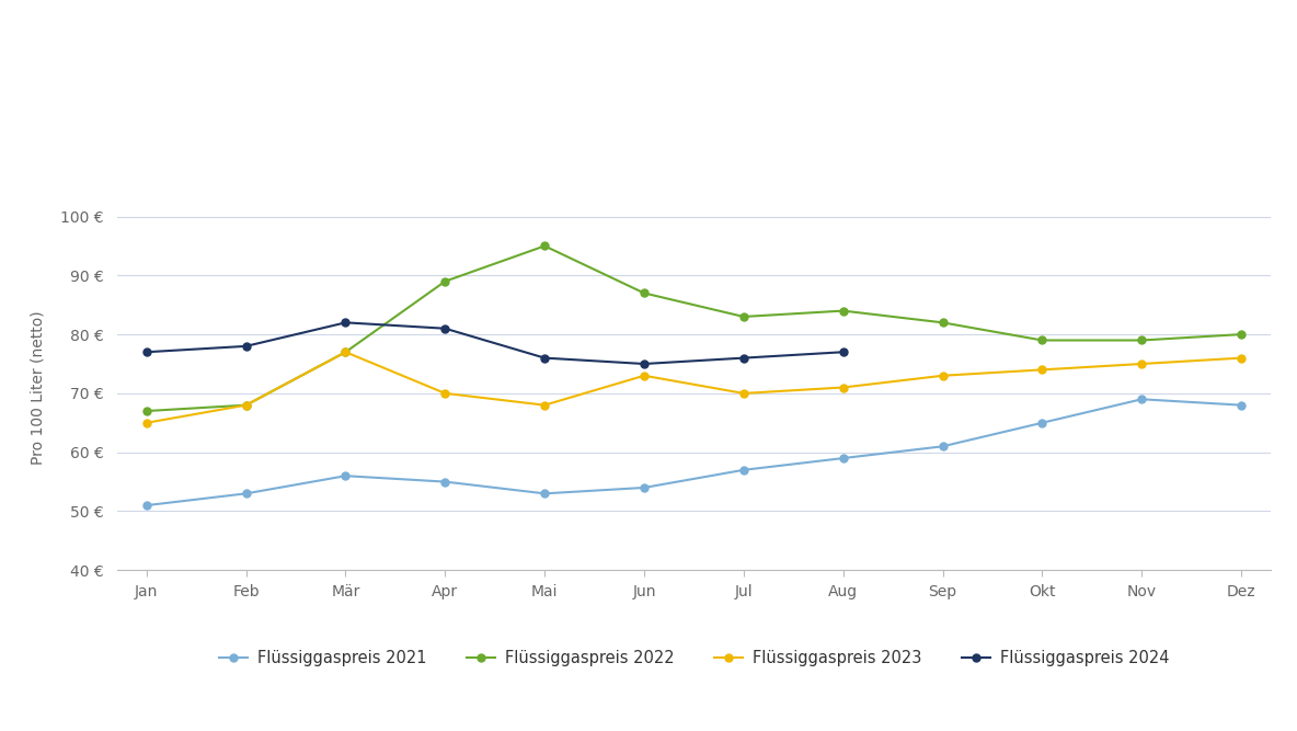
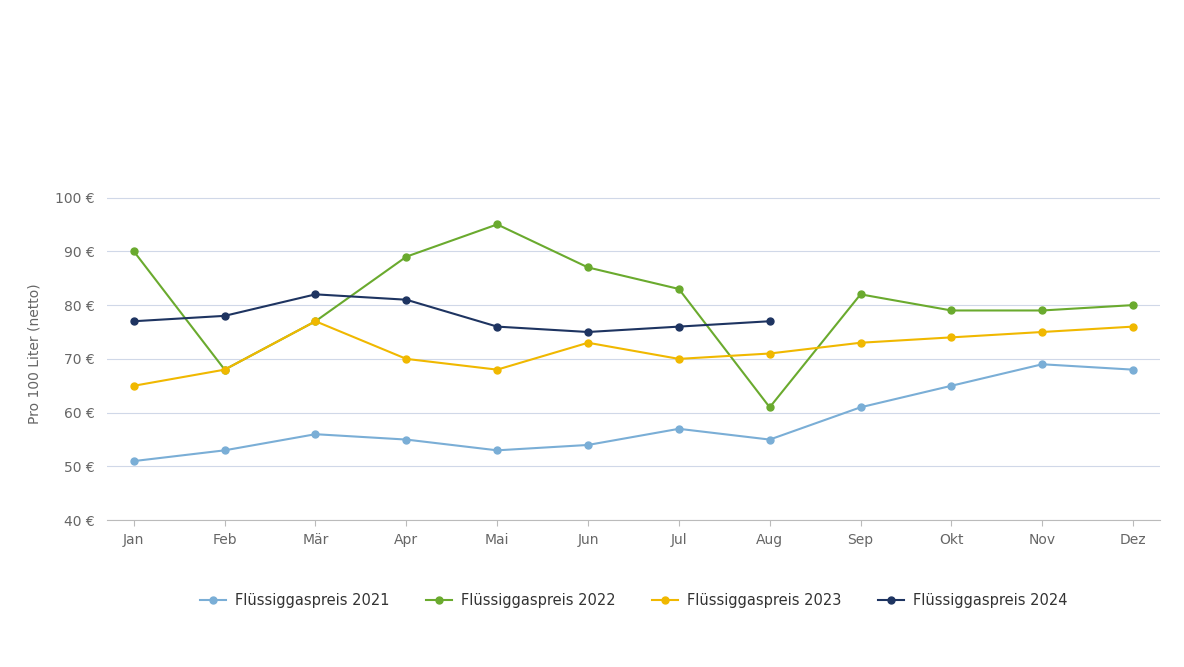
Flüssiggaspreis 2022/Jan: 67 € -> 90 €
Flüssiggaspreis 2021/Aug: 59 € -> 55 €
Flüssiggaspreis 2022/Aug: 84 € -> 61 €
